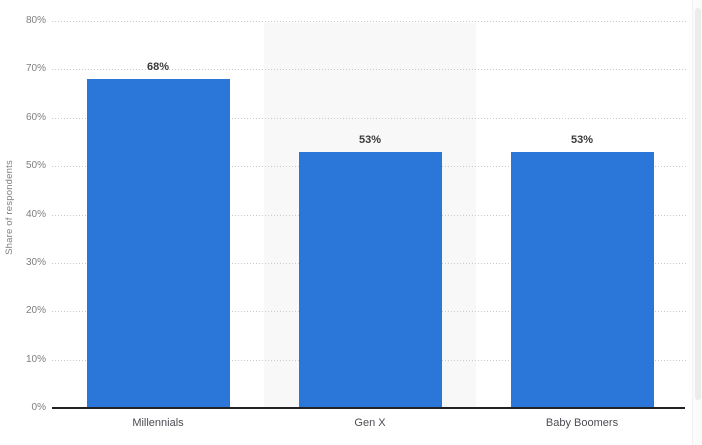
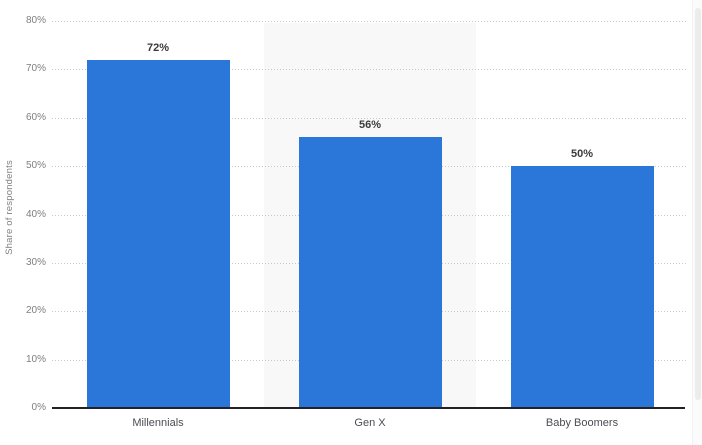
Millennials: 68% -> 72%
Gen X: 53% -> 56%
Baby Boomers: 53% -> 50%
